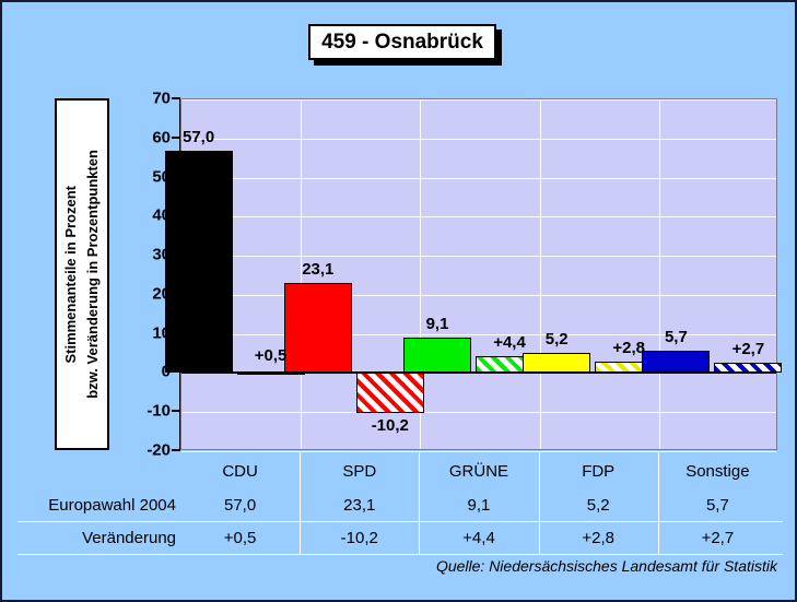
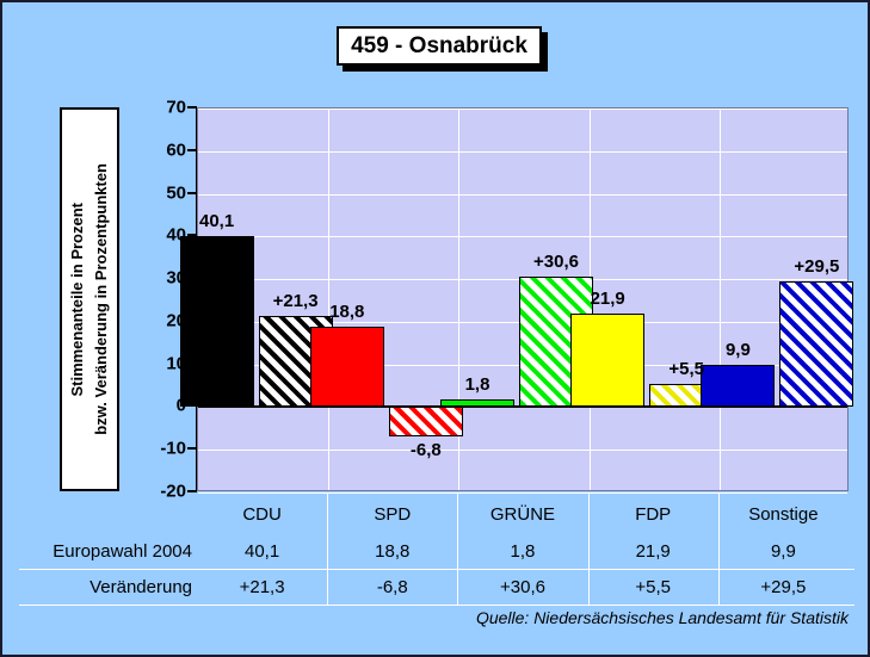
Europawahl 2004/CDU: 57,0 -> 40,1
Veränderung/CDU: +0,5 -> +21,3
Europawahl 2004/SPD: 23,1 -> 18,8
Veränderung/SPD: -10,2 -> -6,8
Europawahl 2004/GRÜNE: 9,1 -> 1,8
Veränderung/GRÜNE: +4,4 -> +30,6
Europawahl 2004/FDP: 5,2 -> 21,9
Veränderung/FDP: +2,8 -> +5,5
Europawahl 2004/Sonstige: 5,7 -> 9,9
Veränderung/Sonstige: +2,7 -> +29,5
